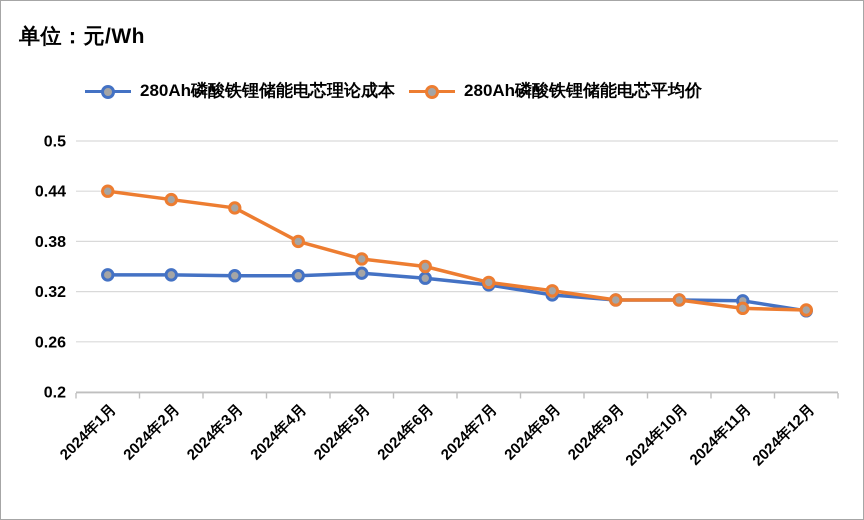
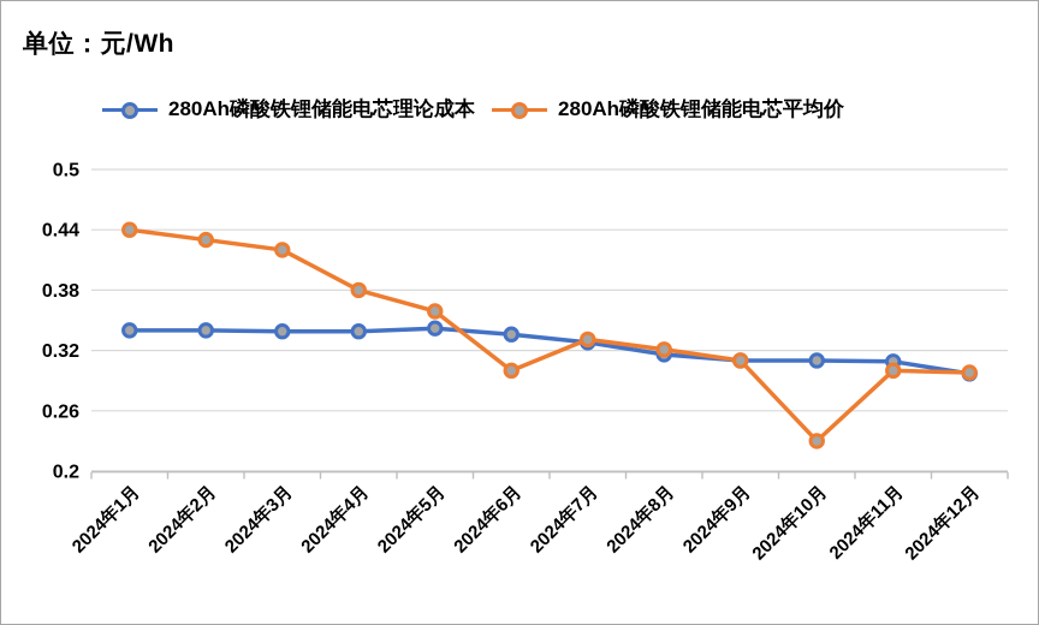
280Ah磷酸铁锂储能电芯平均价/2024年6月: 0.35 -> 0.30
280Ah磷酸铁锂储能电芯平均价/2024年10月: 0.31 -> 0.23
